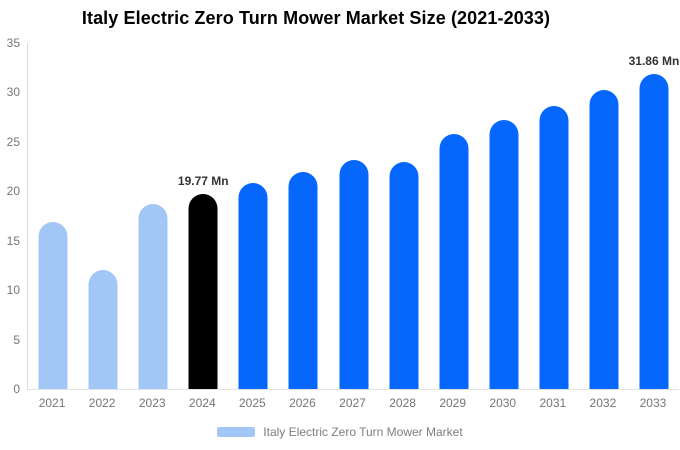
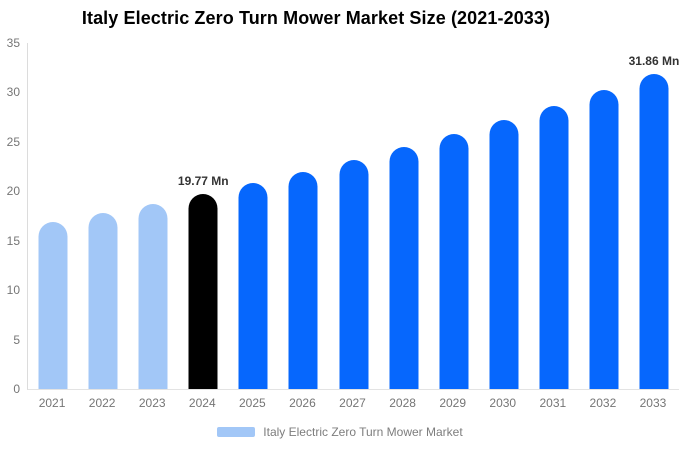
2022: 12 -> 18
2028: 23 -> 24
